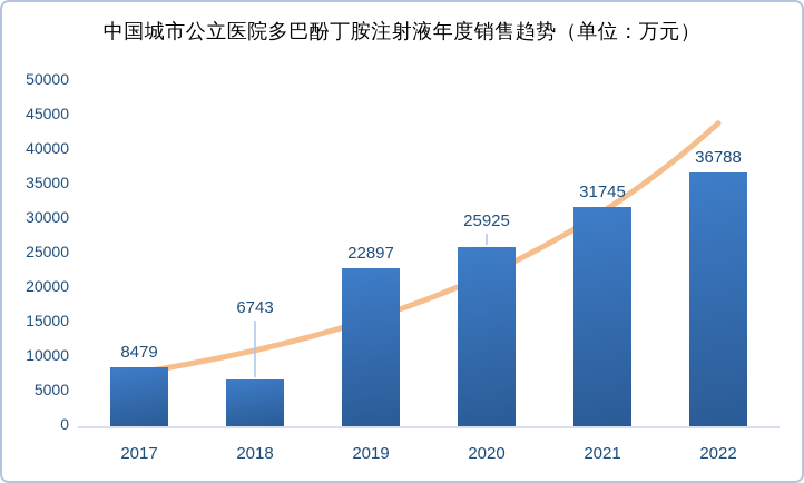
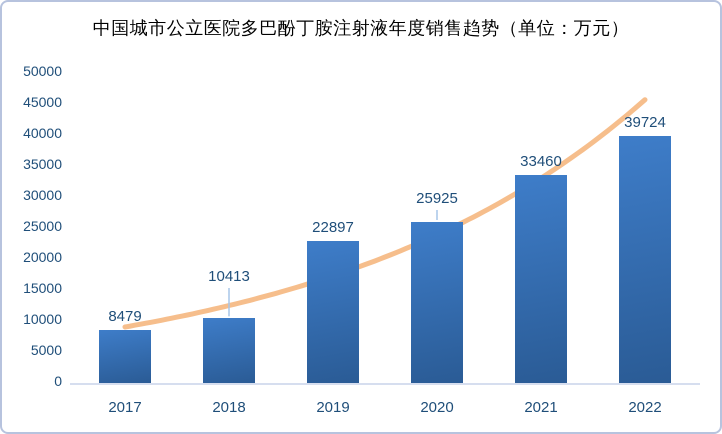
2018: 6743 -> 10413
2021: 31745 -> 33460
2022: 36788 -> 39724
